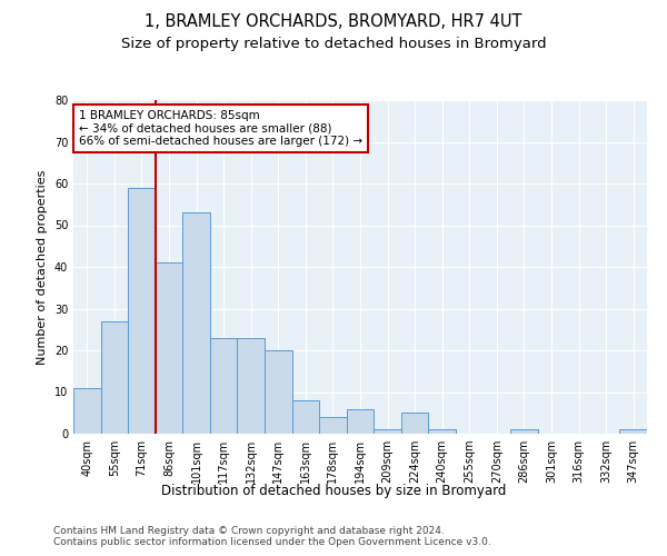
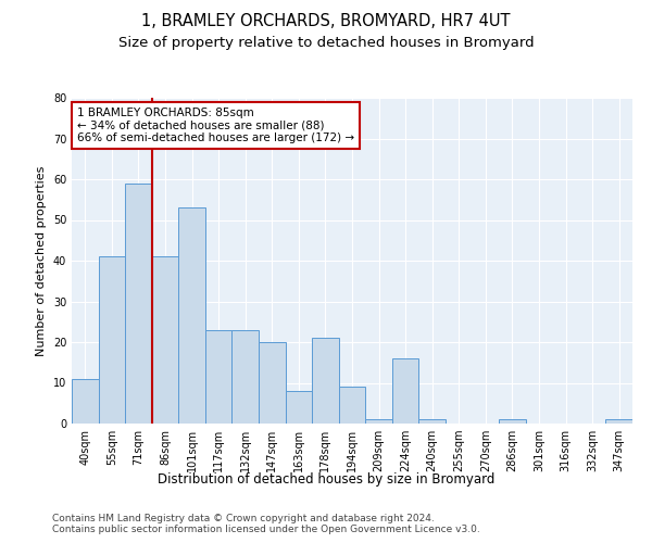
55sqm: 27 -> 41
178sqm: 4 -> 21
194sqm: 6 -> 9
224sqm: 5 -> 16
